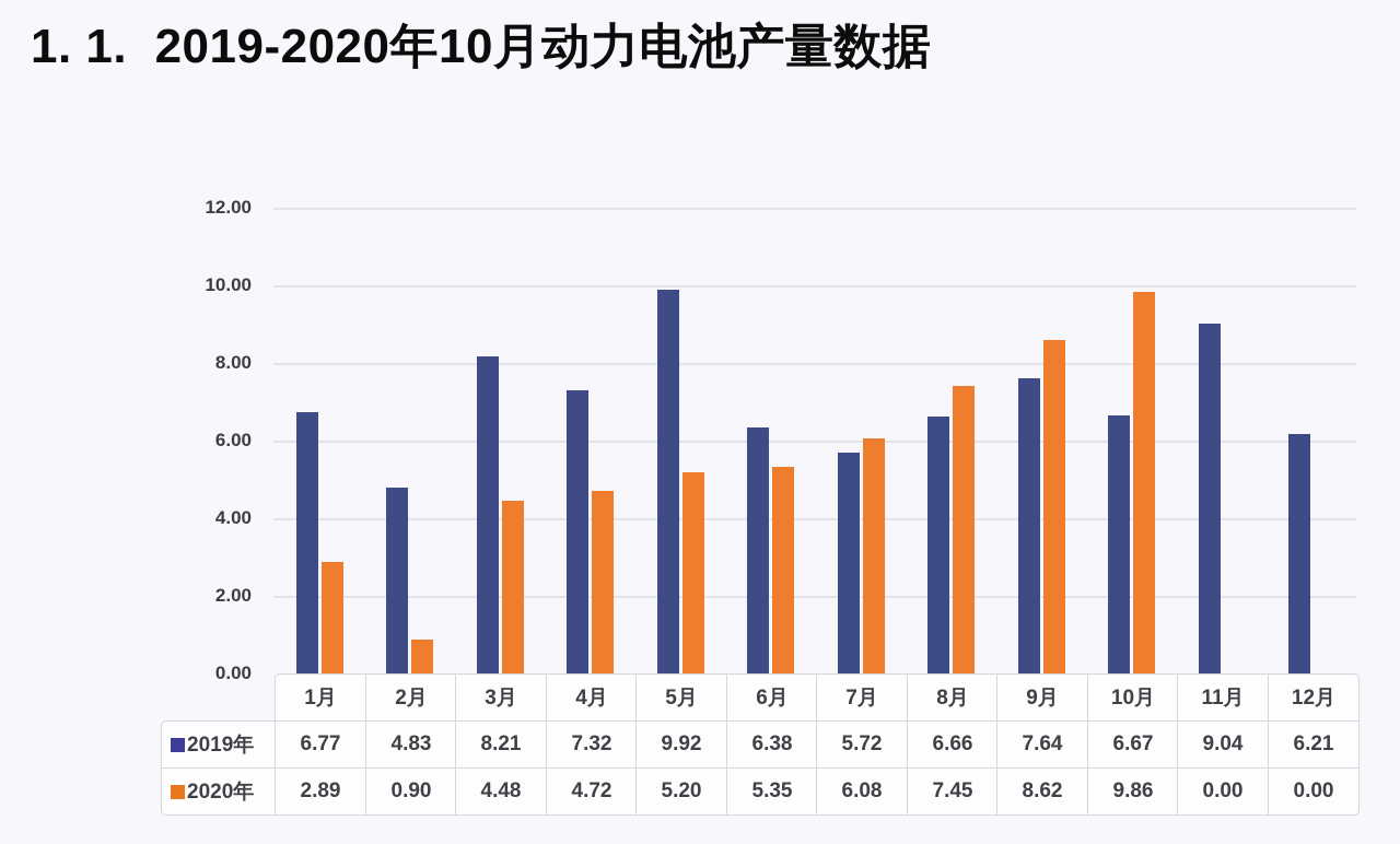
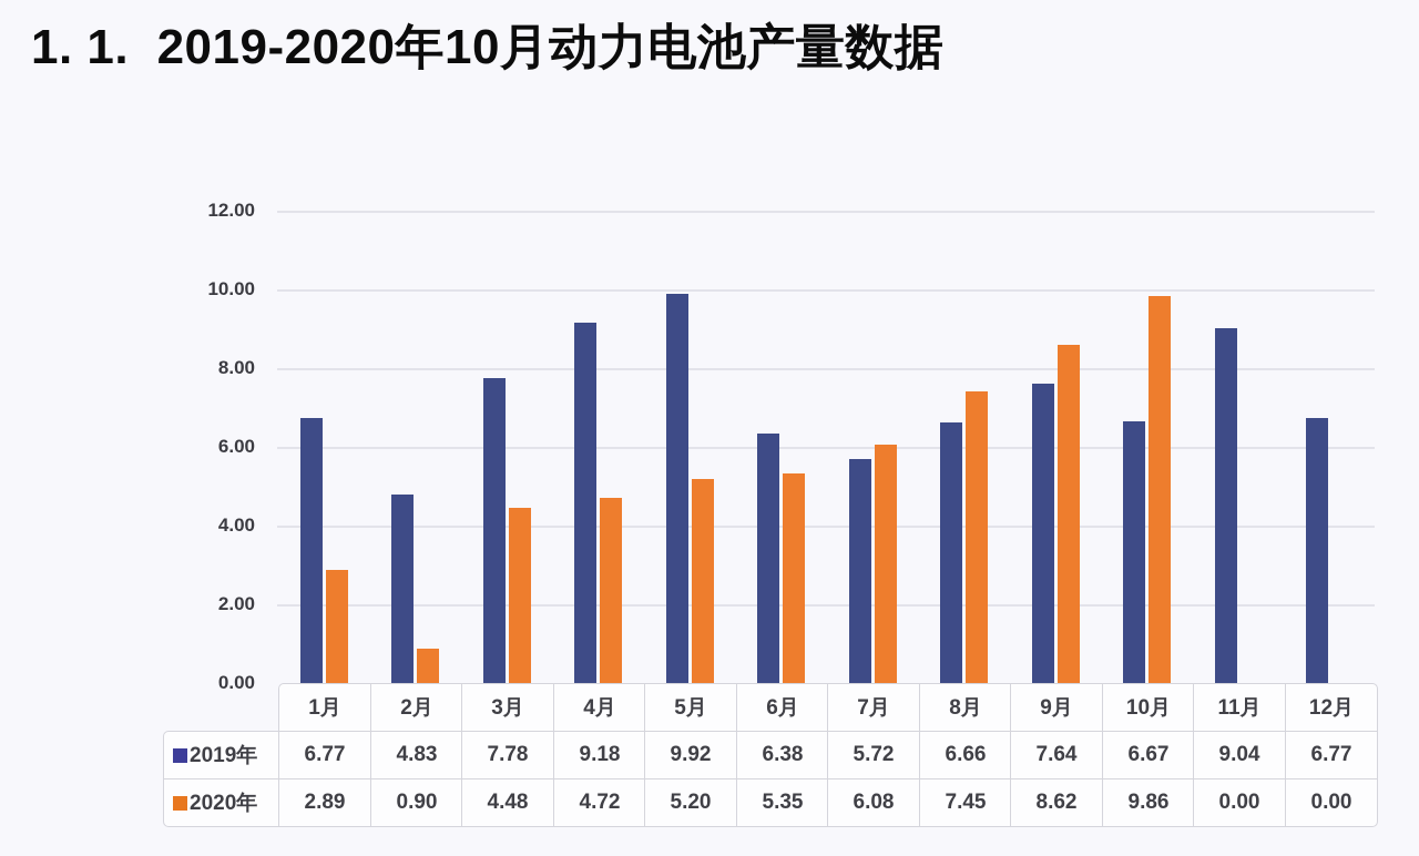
2019年/3月: 8.21 -> 7.78
2019年/4月: 7.32 -> 9.18
2019年/12月: 6.21 -> 6.77
